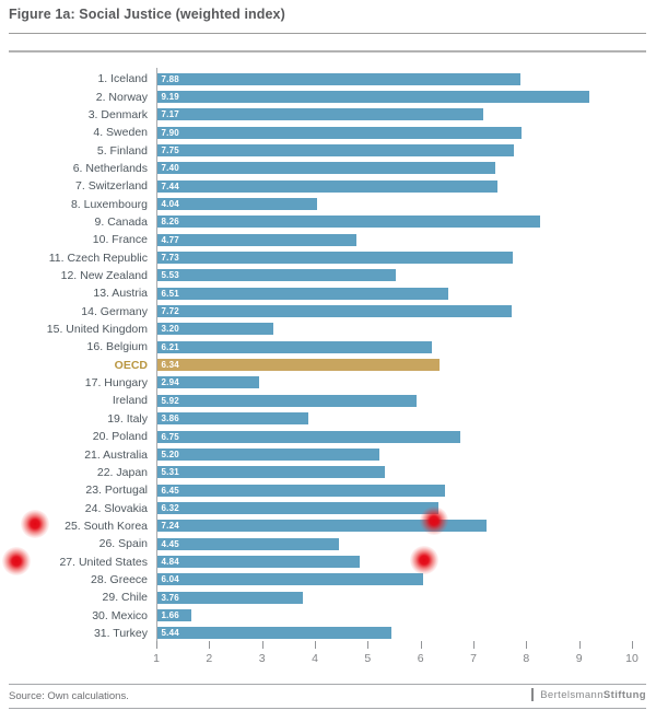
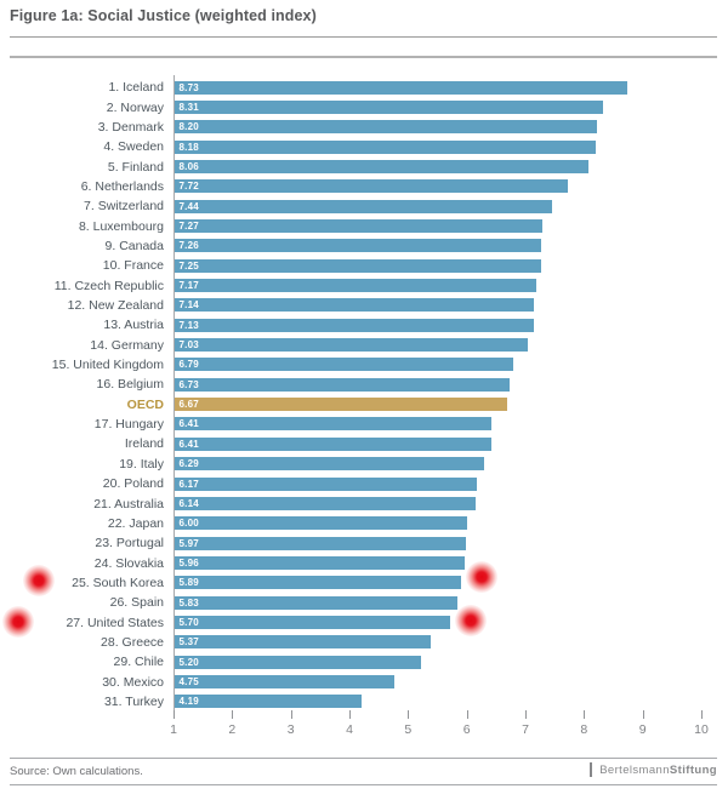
1. Iceland: 7.88 -> 8.73
2. Norway: 9.19 -> 8.31
3. Denmark: 7.17 -> 8.20
4. Sweden: 7.90 -> 8.18
5. Finland: 7.75 -> 8.06
6. Netherlands: 7.40 -> 7.72
8. Luxembourg: 4.04 -> 7.27
9. Canada: 8.26 -> 7.26
10. France: 4.77 -> 7.25
11. Czech Republic: 7.73 -> 7.17
12. New Zealand: 5.53 -> 7.14
13. Austria: 6.51 -> 7.13
14. Germany: 7.72 -> 7.03
15. United Kingdom: 3.20 -> 6.79
16. Belgium: 6.21 -> 6.73
OECD: 6.34 -> 6.67
17. Hungary: 2.94 -> 6.41
Ireland: 5.92 -> 6.41
19. Italy: 3.86 -> 6.29
20. Poland: 6.75 -> 6.17
21. Australia: 5.20 -> 6.14
22. Japan: 5.31 -> 6.00
23. Portugal: 6.45 -> 5.97
24. Slovakia: 6.32 -> 5.96
25. South Korea: 7.24 -> 5.89
26. Spain: 4.45 -> 5.83
27. United States: 4.84 -> 5.70
28. Greece: 6.04 -> 5.37
29. Chile: 3.76 -> 5.20
30. Mexico: 1.66 -> 4.75
31. Turkey: 5.44 -> 4.19
